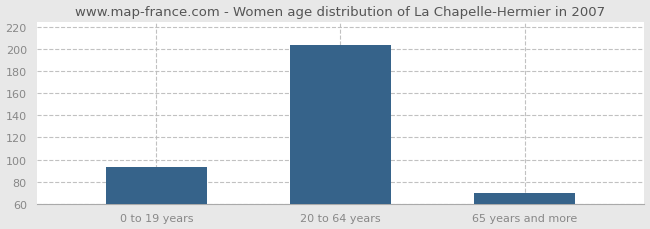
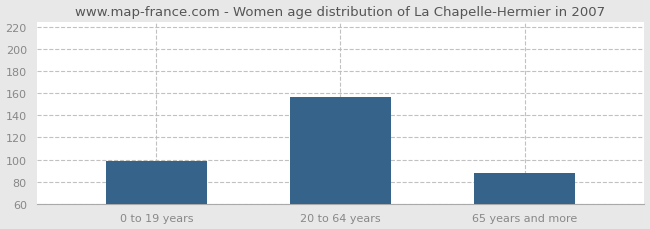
0 to 19 years: 93 -> 99
20 to 64 years: 204 -> 157
65 years and more: 70 -> 88
